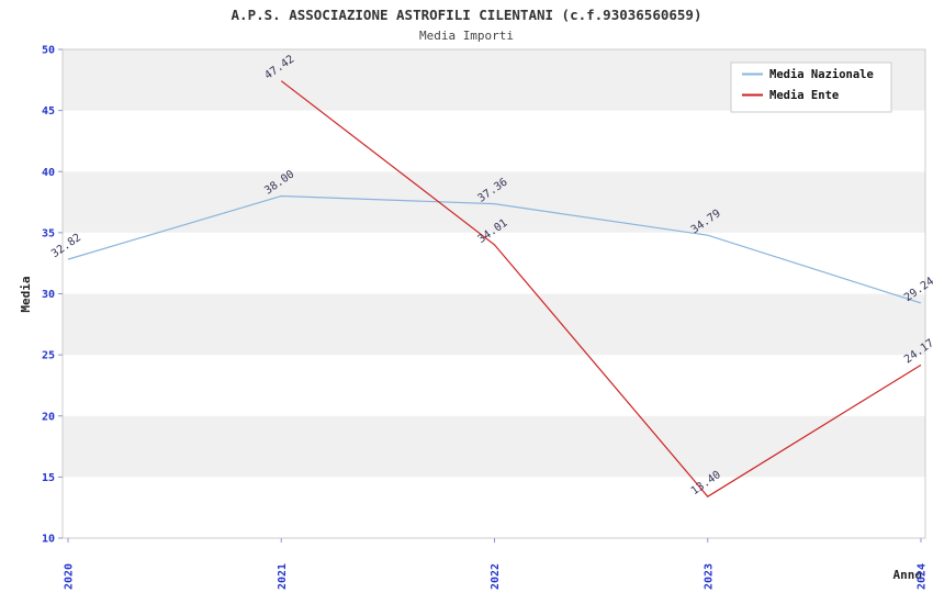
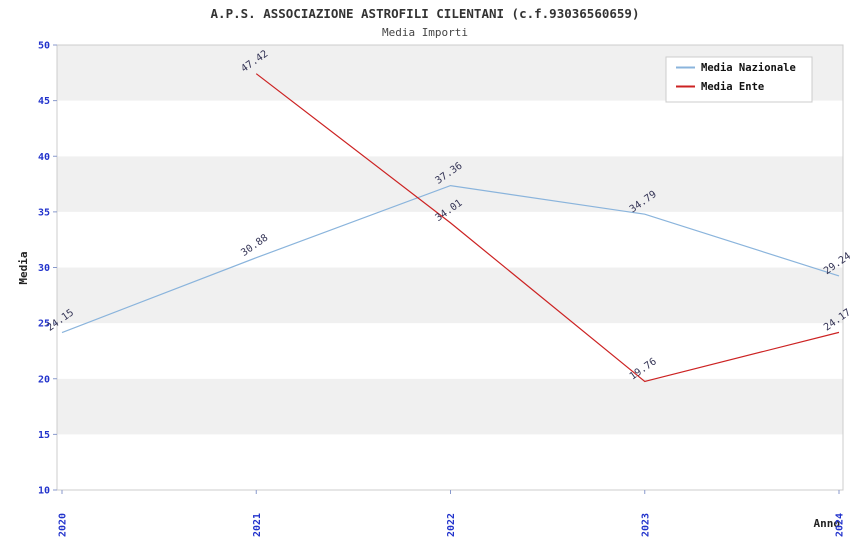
Media Nazionale/2020: 32.82 -> 24.15
Media Nazionale/2021: 38.00 -> 30.88
Media Ente/2023: 13.40 -> 19.76
